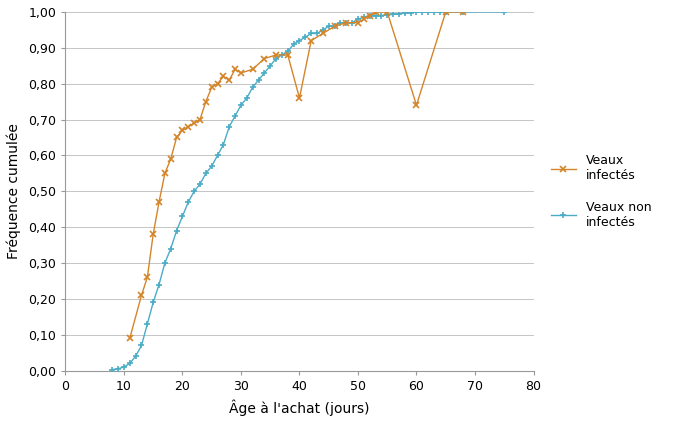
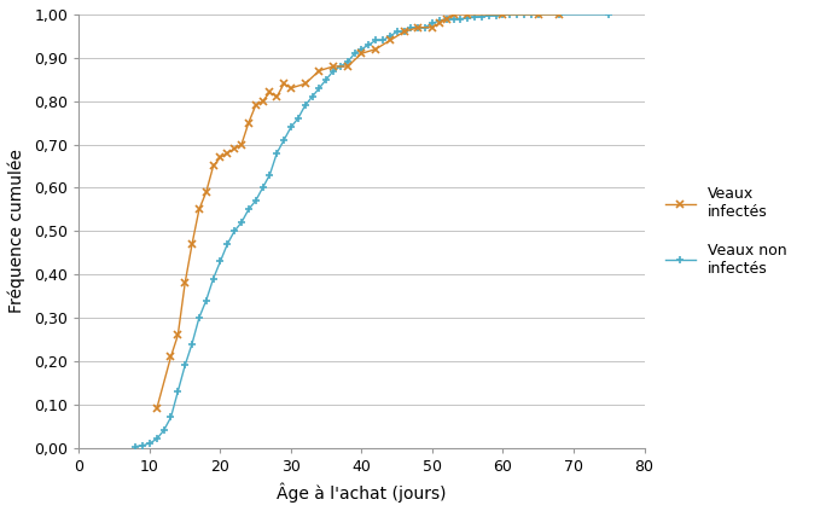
Veaux infectés/40: 0,76 -> 0,91
Veaux infectés/60: 0,74 -> 1,00
